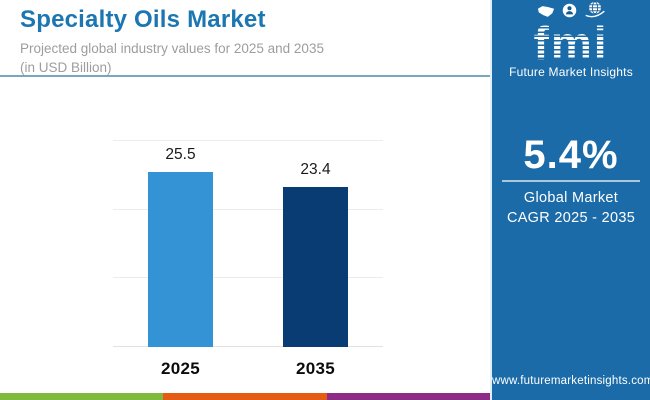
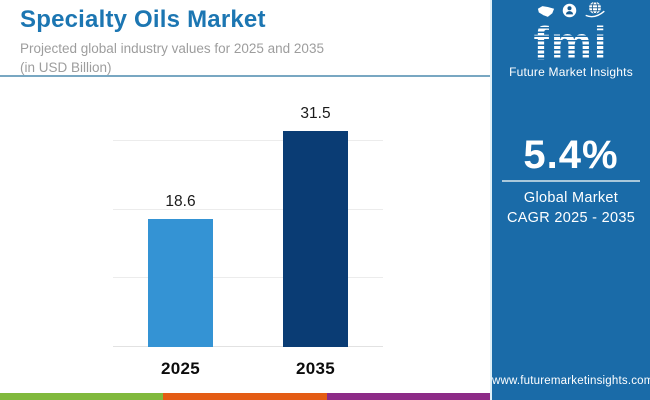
2025: 25.5 -> 18.6
2035: 23.4 -> 31.5
